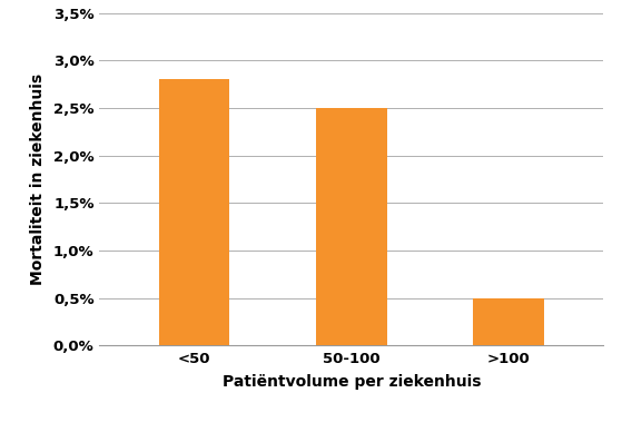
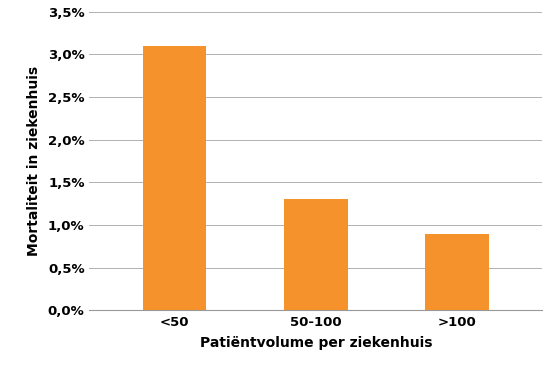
<50: 2,8% -> 3,1%
50-100: 2,5% -> 1,3%
>100: 0,5% -> 0,9%
